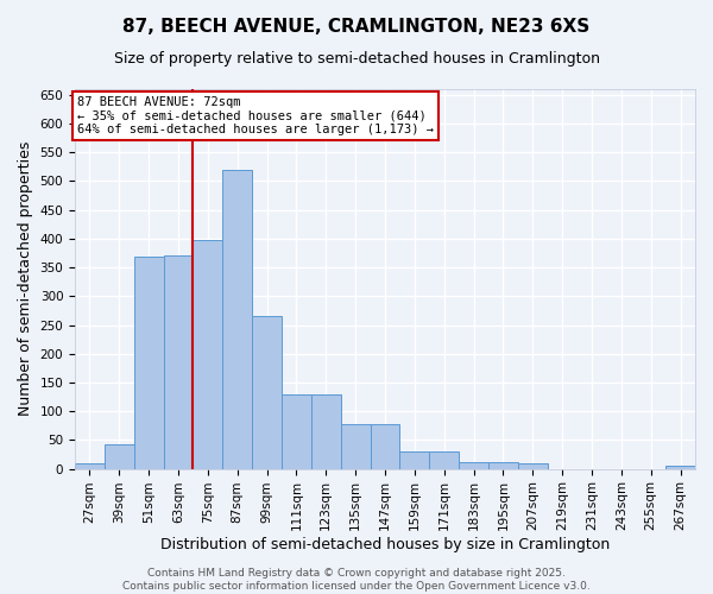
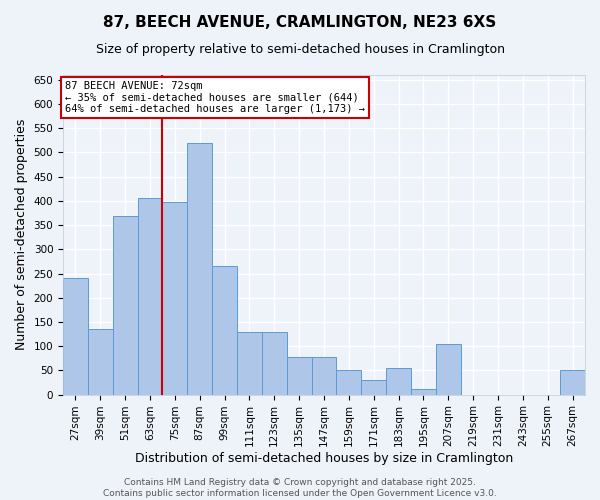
27sqm: 9 -> 240
39sqm: 42 -> 135
63sqm: 370 -> 405
159sqm: 30 -> 50
183sqm: 11 -> 55
207sqm: 9 -> 105
267sqm: 5 -> 50
